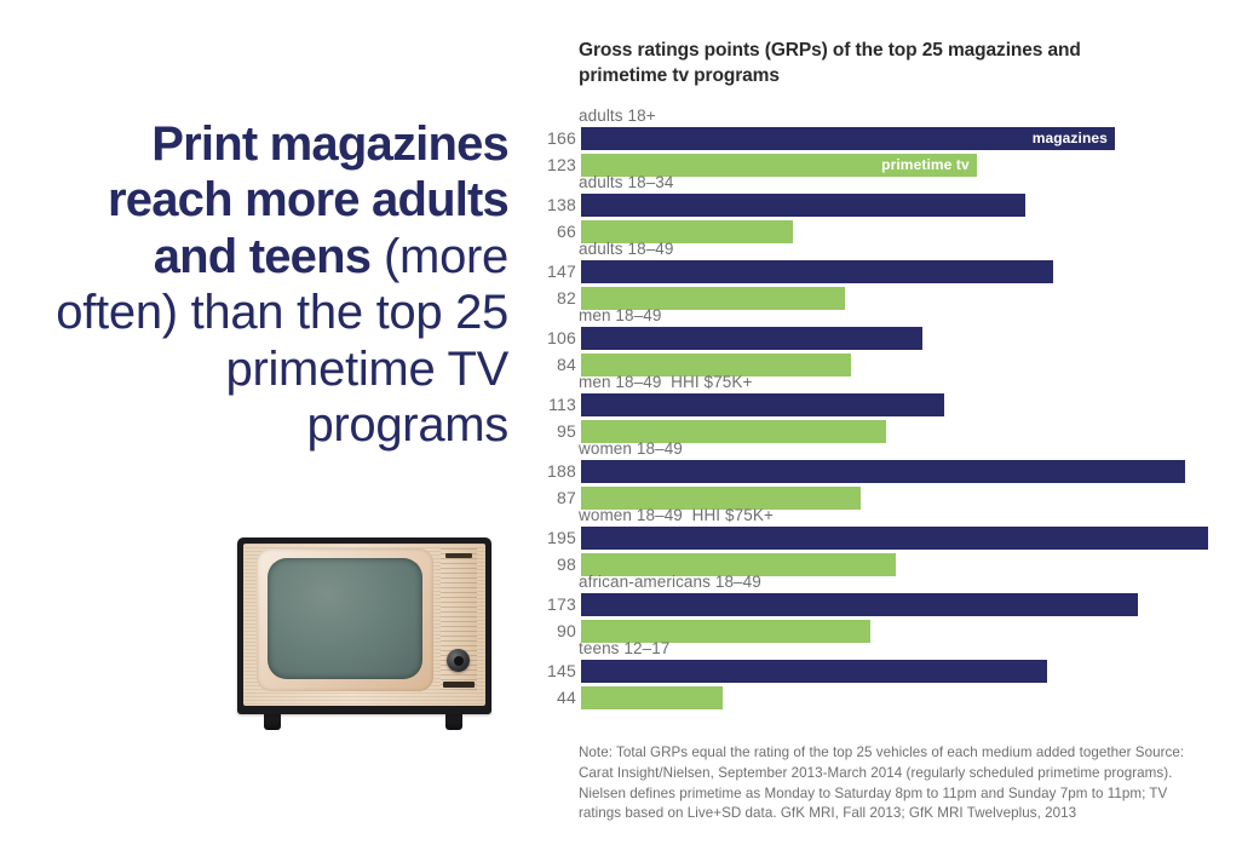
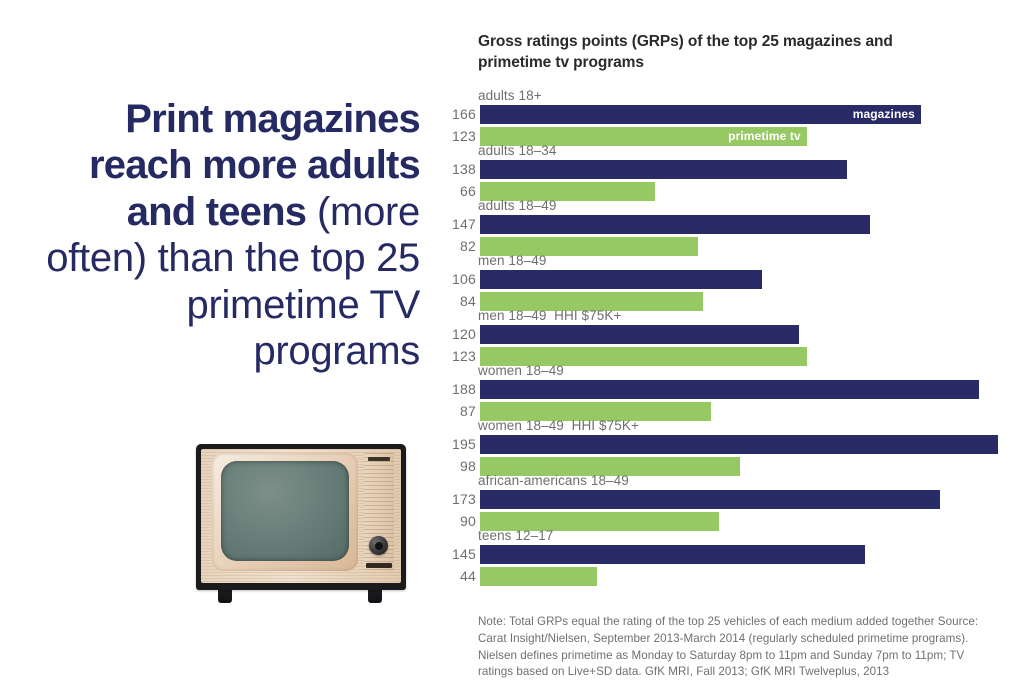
magazines/men 18–49 HHI $75K+: 113 -> 120
primetime tv/men 18–49 HHI $75K+: 95 -> 123
